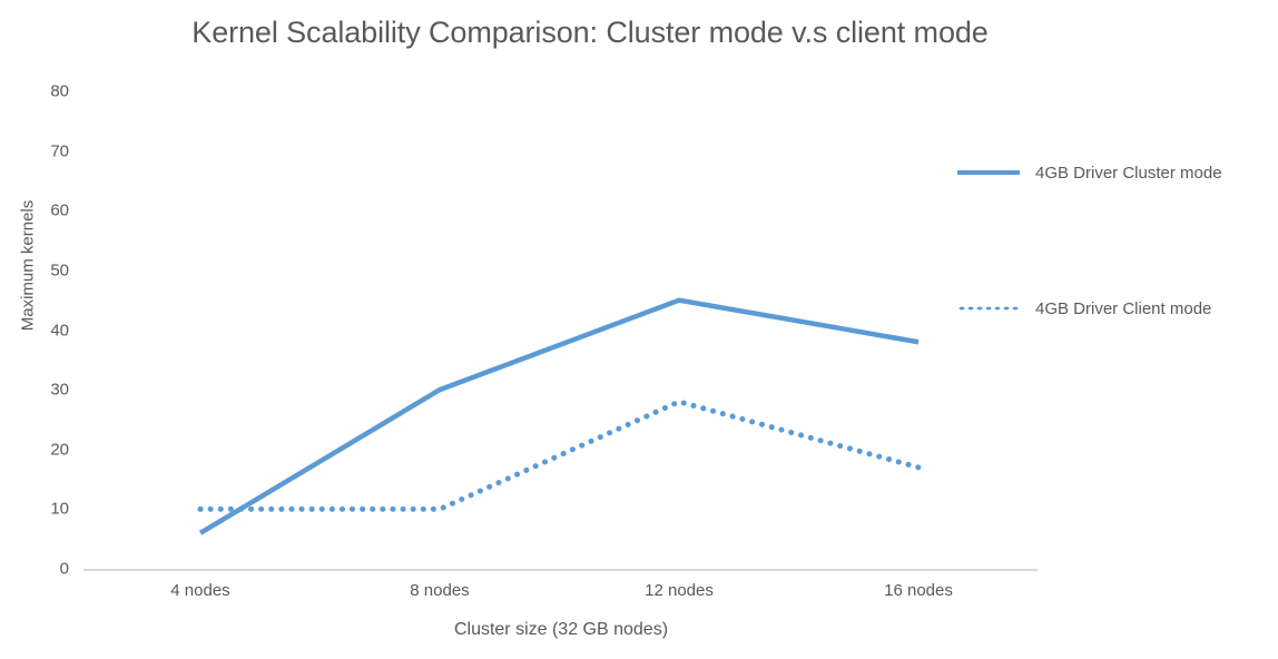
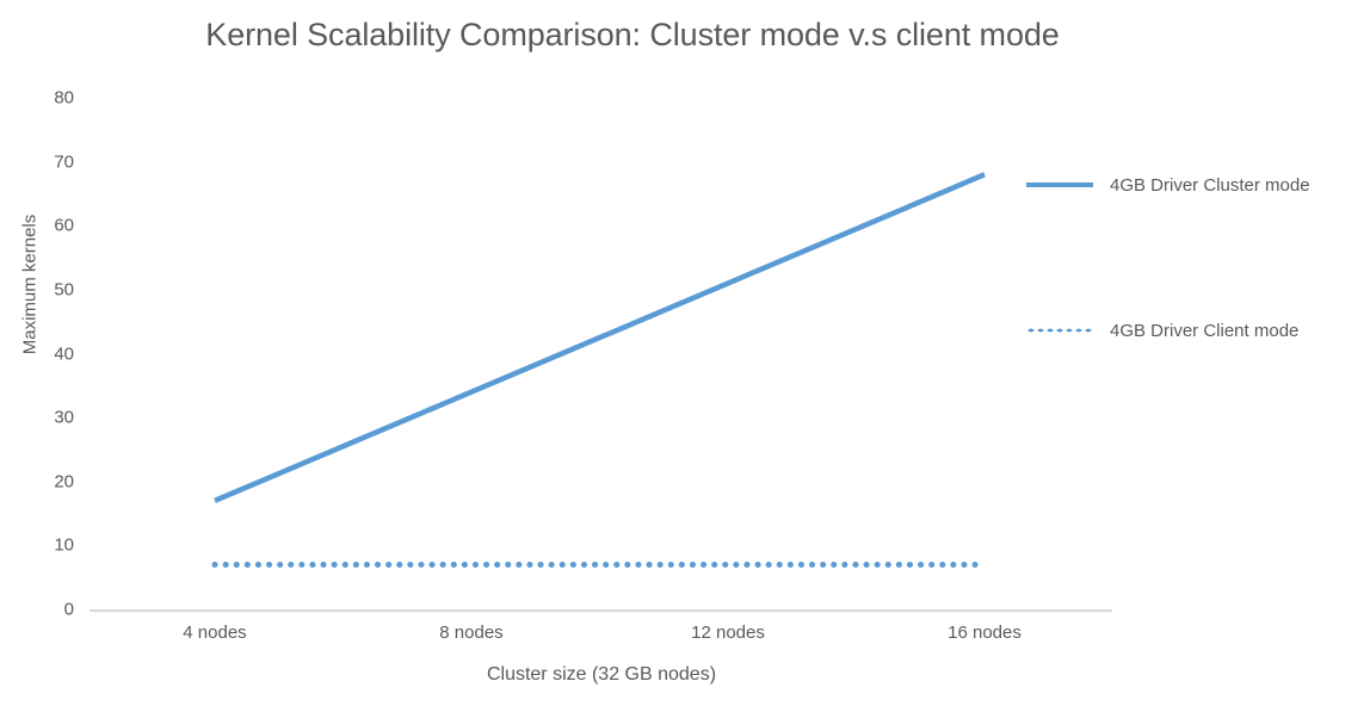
4GB Driver Cluster mode/4 nodes: 6 -> 17
4GB Driver Client mode/4 nodes: 10 -> 7
4GB Driver Cluster mode/8 nodes: 30 -> 34
4GB Driver Client mode/8 nodes: 10 -> 7
4GB Driver Cluster mode/12 nodes: 45 -> 51
4GB Driver Client mode/12 nodes: 28 -> 7
4GB Driver Cluster mode/16 nodes: 38 -> 68
4GB Driver Client mode/16 nodes: 17 -> 7
